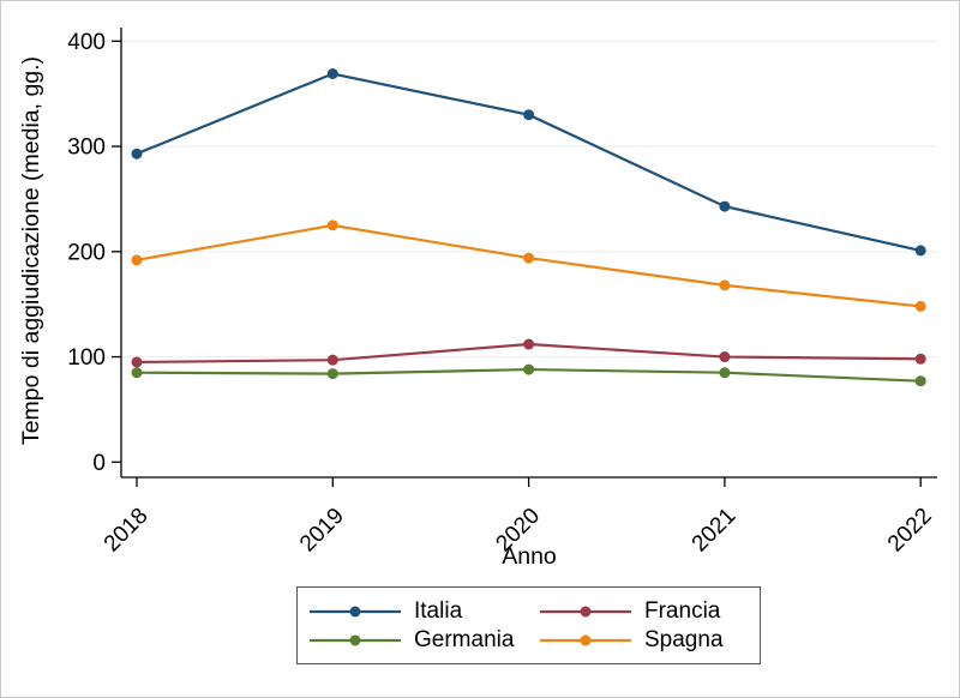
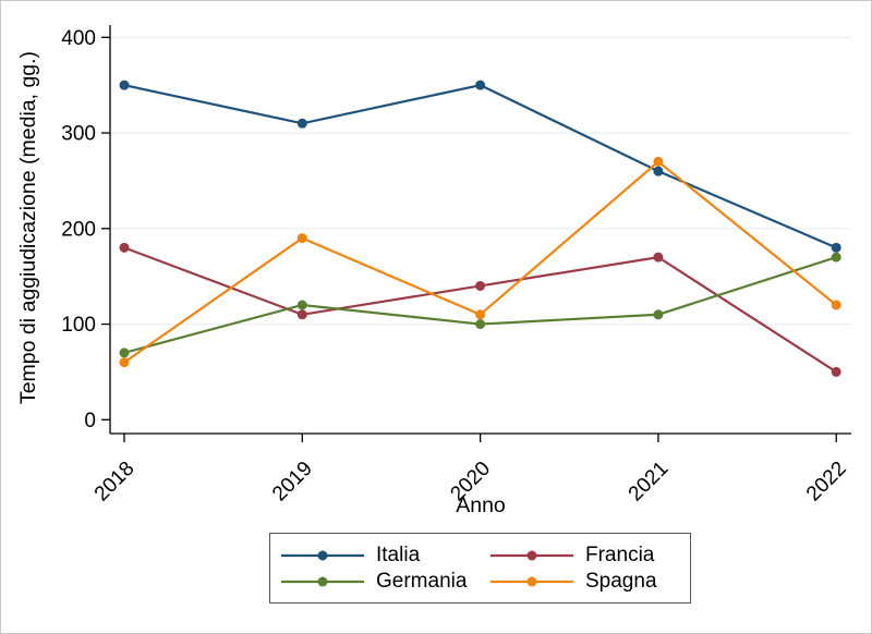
Italia/2018: 290 -> 350
Francia/2018: 100 -> 180
Germania/2018: 80 -> 70
Spagna/2018: 190 -> 60
Italia/2019: 370 -> 310
Francia/2019: 100 -> 110
Germania/2019: 80 -> 120
Spagna/2019: 220 -> 190
Italia/2020: 330 -> 350
Francia/2020: 110 -> 140
Germania/2020: 90 -> 100
Spagna/2020: 190 -> 110
Italia/2021: 240 -> 260
Francia/2021: 100 -> 170
Germania/2021: 80 -> 110
Spagna/2021: 170 -> 270
Italia/2022: 200 -> 180
Francia/2022: 100 -> 50
Germania/2022: 80 -> 170
Spagna/2022: 150 -> 120
